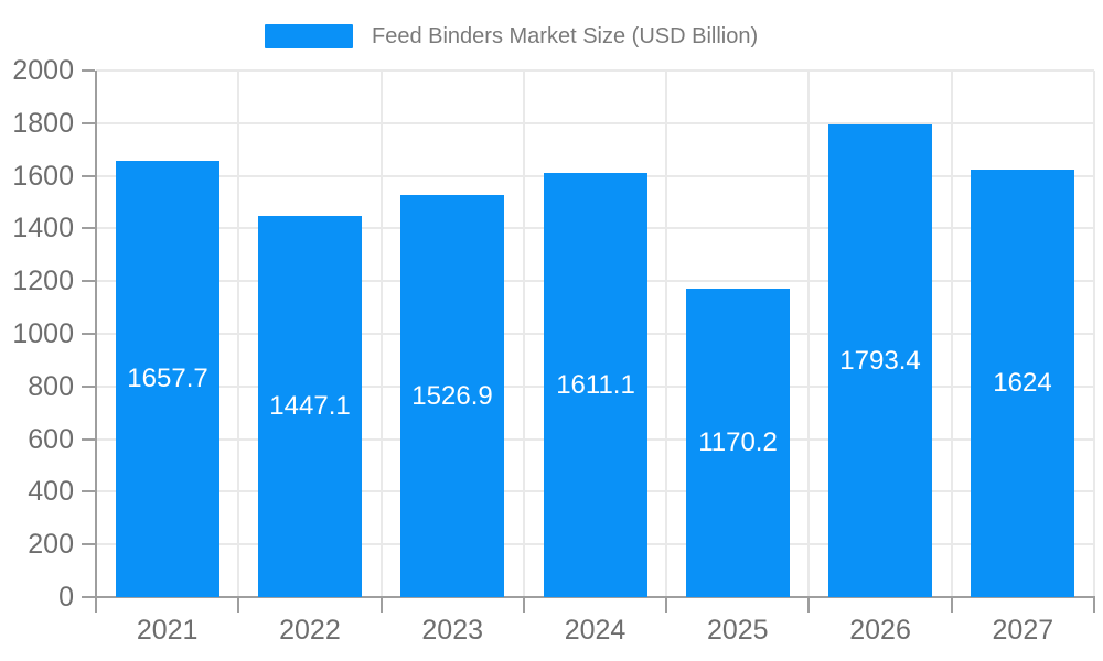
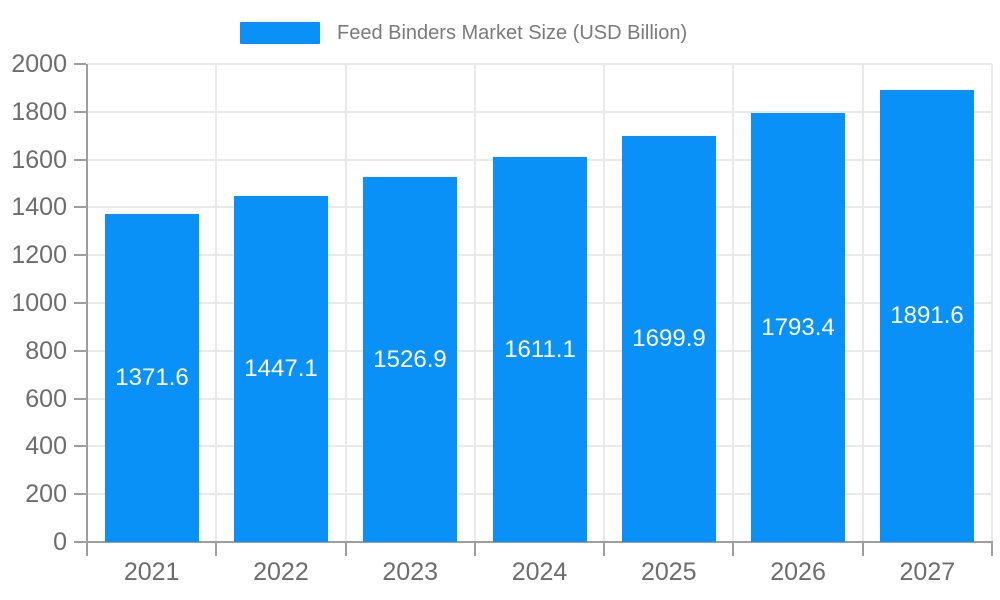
2021: 1657.7 -> 1371.6
2025: 1170.2 -> 1699.9
2027: 1624 -> 1891.6
